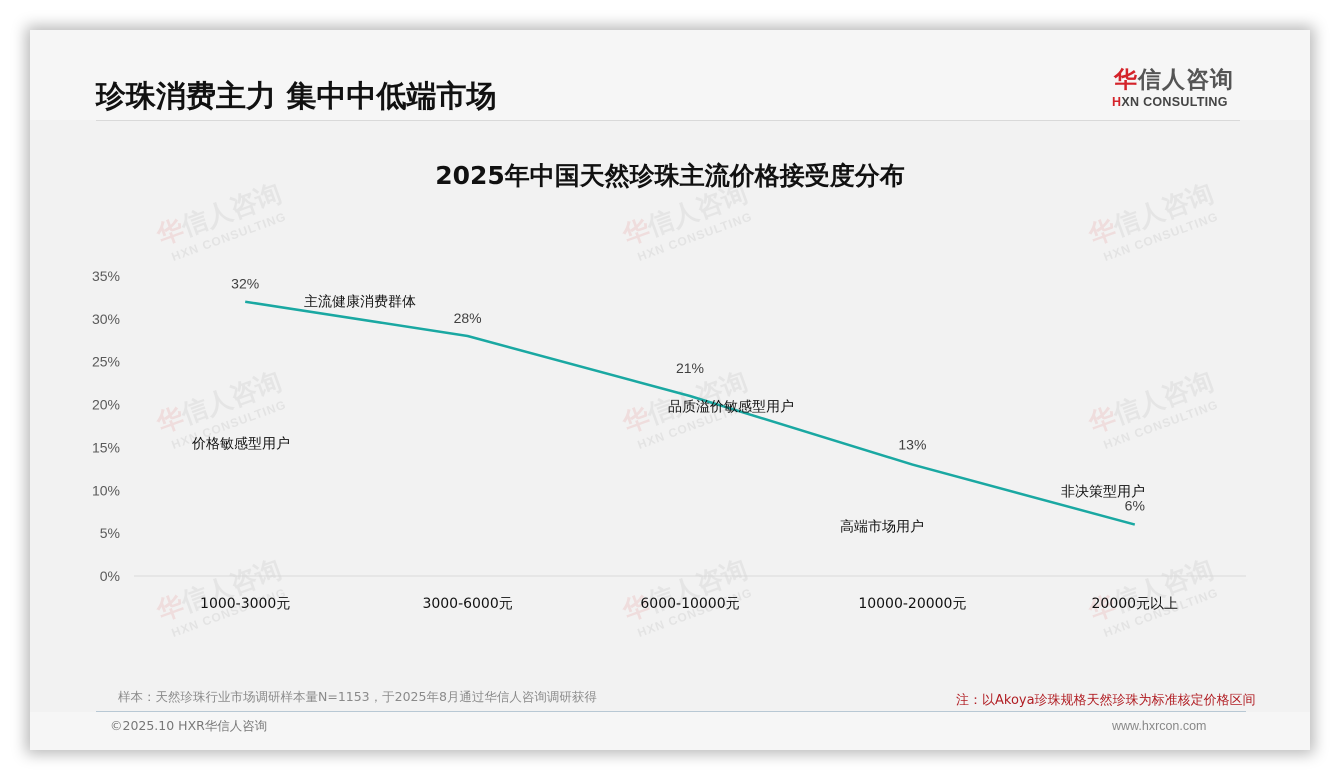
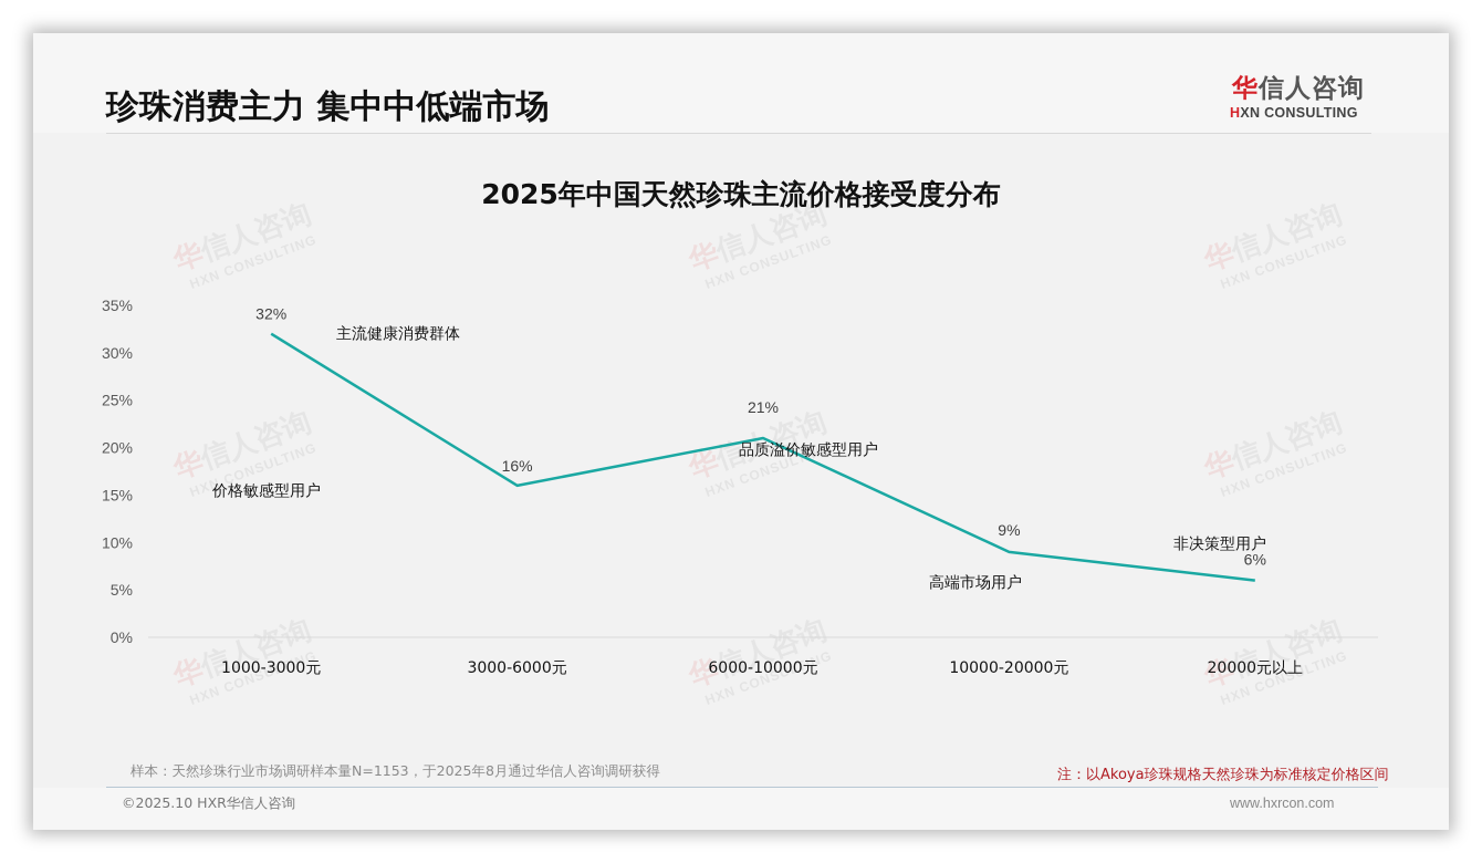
3000-6000元: 28% -> 16%
10000-20000元: 13% -> 9%
